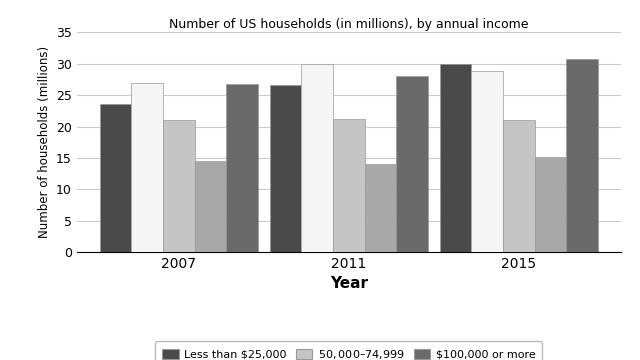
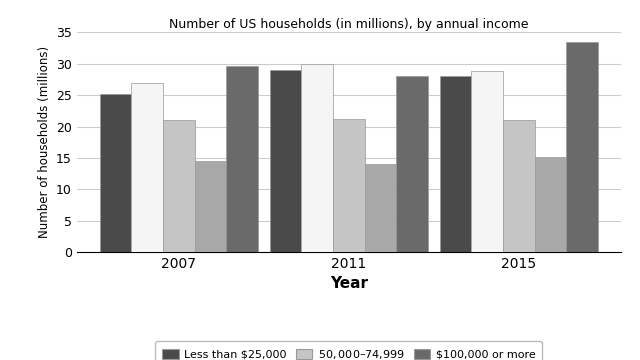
Less than $25,000/2007: 23.6 -> 25.2
$100,000 or more/2007: 26.8 -> 29.7
Less than $25,000/2011: 26.6 -> 29.0
Less than $25,000/2015: 30.0 -> 28.1
$100,000 or more/2015: 30.8 -> 33.5
